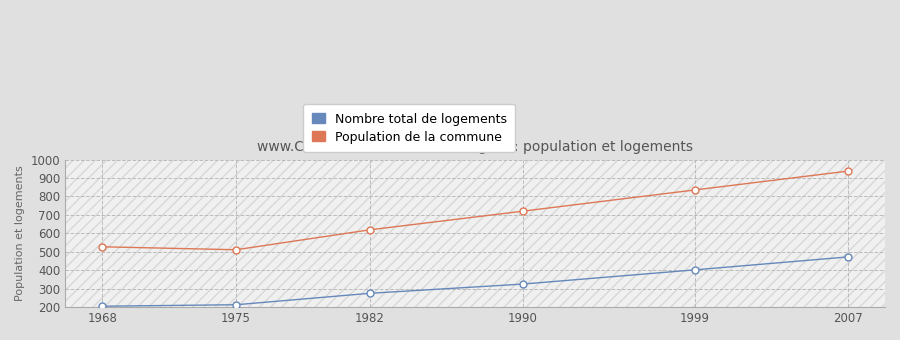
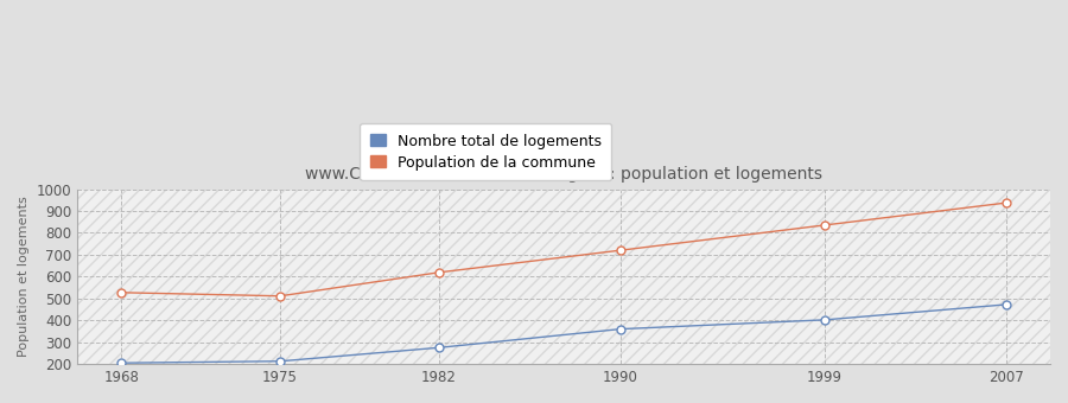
Nombre total de logements/1990: 320 -> 360
